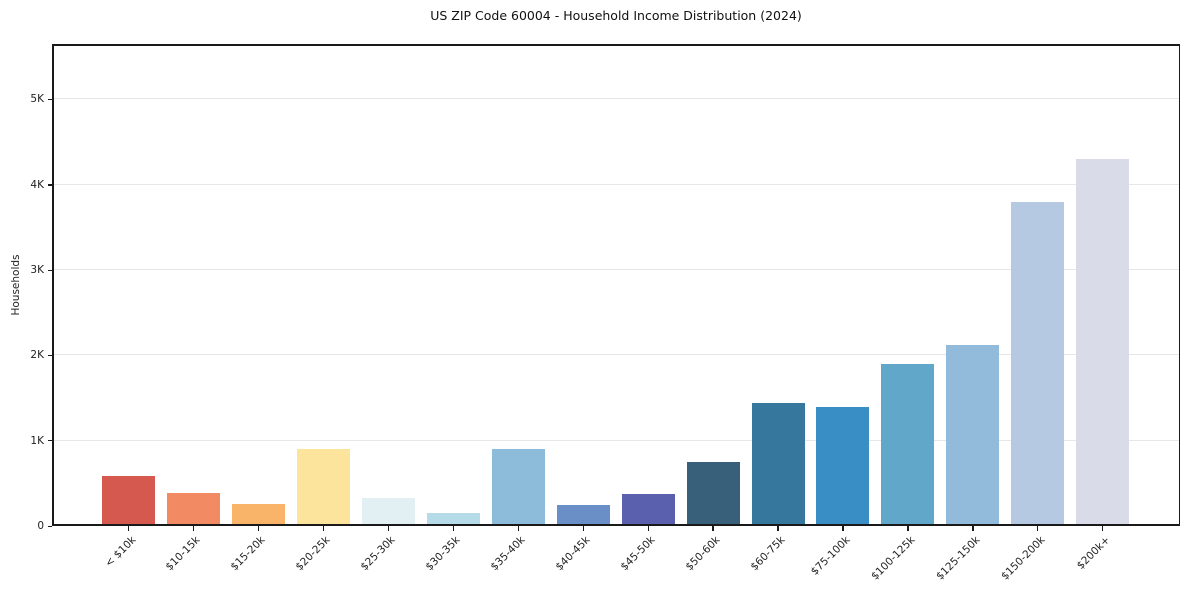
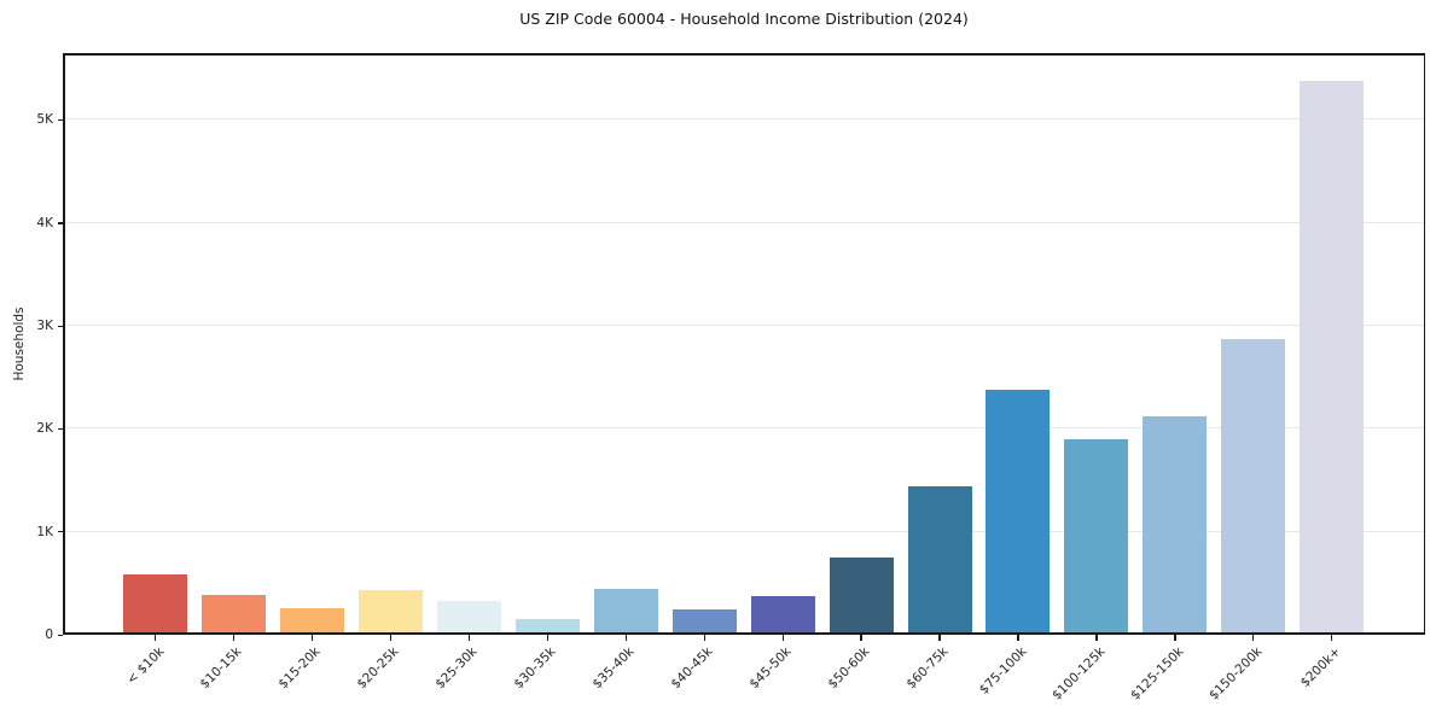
$20-25k: 0.9K -> 0.4K
$35-40k: 0.9K -> 0.4K
$75-100k: 1.4K -> 2.4K
$150-200k: 3.8K -> 2.9K
$200k+: 4.3K -> 5.4K
